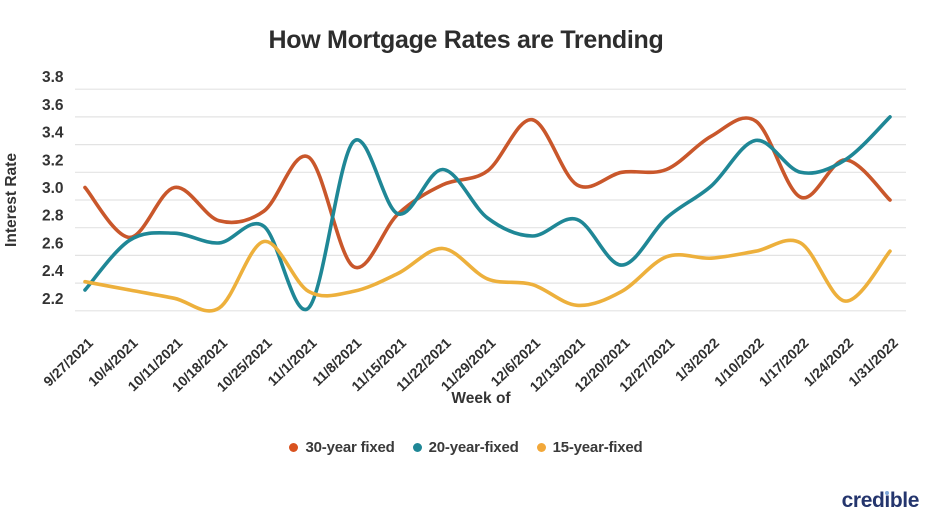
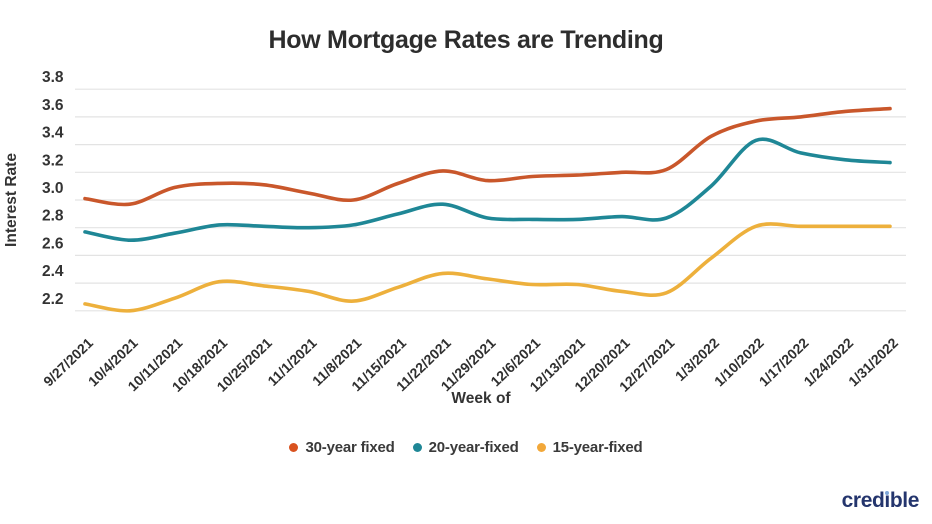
30-year fixed/9/27/2021: 3.09 -> 3.01
20-year-fixed/9/27/2021: 2.35 -> 2.77
15-year-fixed/9/27/2021: 2.41 -> 2.25
30-year fixed/10/4/2021: 2.73 -> 2.97
15-year-fixed/10/4/2021: 2.35 -> 2.20
30-year fixed/10/18/2021: 2.85 -> 3.12
20-year-fixed/10/18/2021: 2.69 -> 2.82
15-year-fixed/10/18/2021: 2.22 -> 2.41
30-year fixed/10/25/2021: 2.92 -> 3.11
15-year-fixed/10/25/2021: 2.70 -> 2.38
30-year fixed/11/1/2021: 3.31 -> 3.05
20-year-fixed/11/1/2021: 2.22 -> 2.80
30-year fixed/11/8/2021: 2.52 -> 3.00
20-year-fixed/11/8/2021: 3.42 -> 2.82
15-year-fixed/11/8/2021: 2.34 -> 2.27
30-year fixed/11/15/2021: 2.90 -> 3.12
15-year-fixed/11/15/2021: 2.47 -> 2.37
30-year fixed/11/22/2021: 3.11 -> 3.21
20-year-fixed/11/22/2021: 3.22 -> 2.97
15-year-fixed/11/22/2021: 2.65 -> 2.47
30-year fixed/11/29/2021: 3.21 -> 3.14
30-year fixed/12/6/2021: 3.58 -> 3.17
20-year-fixed/12/6/2021: 2.74 -> 2.86
30-year fixed/12/13/2021: 3.11 -> 3.18
15-year-fixed/12/13/2021: 2.24 -> 2.39
20-year-fixed/12/20/2021: 2.53 -> 2.88
15-year-fixed/12/27/2021: 2.59 -> 2.33
15-year-fixed/1/10/2022: 2.63 -> 2.81
30-year fixed/1/17/2022: 3.02 -> 3.60
20-year-fixed/1/17/2022: 3.20 -> 3.34
15-year-fixed/1/17/2022: 2.69 -> 2.81
30-year fixed/1/24/2022: 3.29 -> 3.64
15-year-fixed/1/24/2022: 2.27 -> 2.81
30-year fixed/1/31/2022: 3.00 -> 3.66
20-year-fixed/1/31/2022: 3.60 -> 3.27
15-year-fixed/1/31/2022: 2.63 -> 2.81
